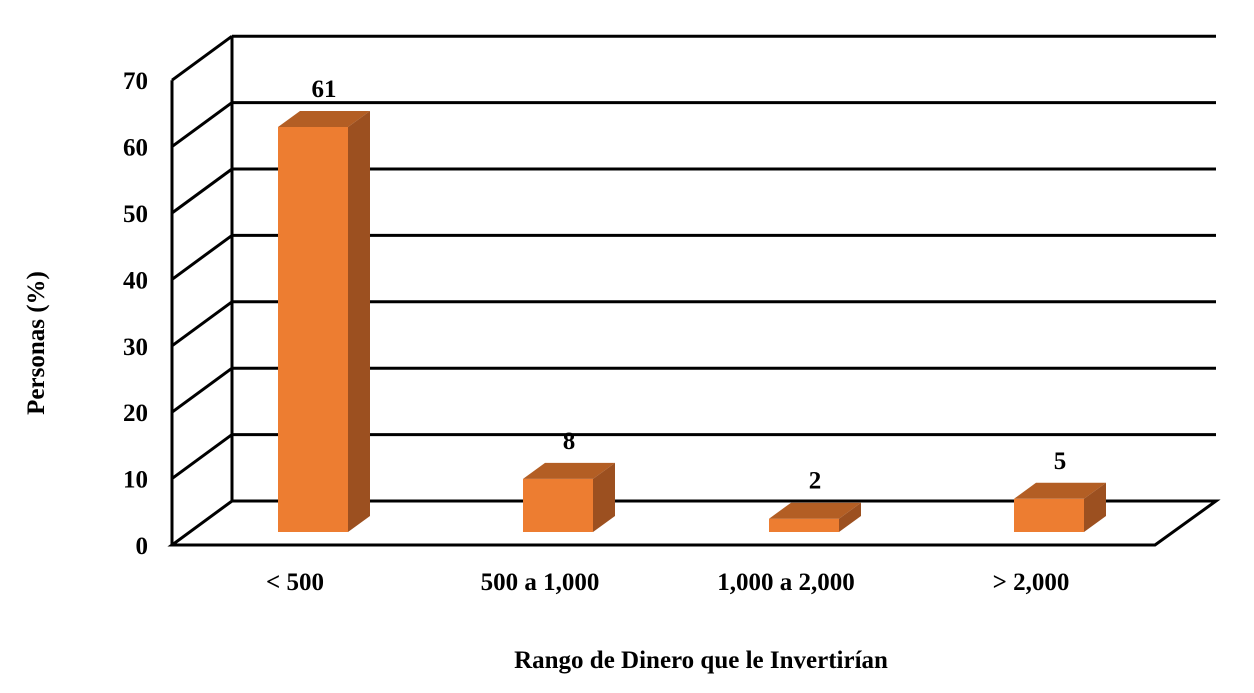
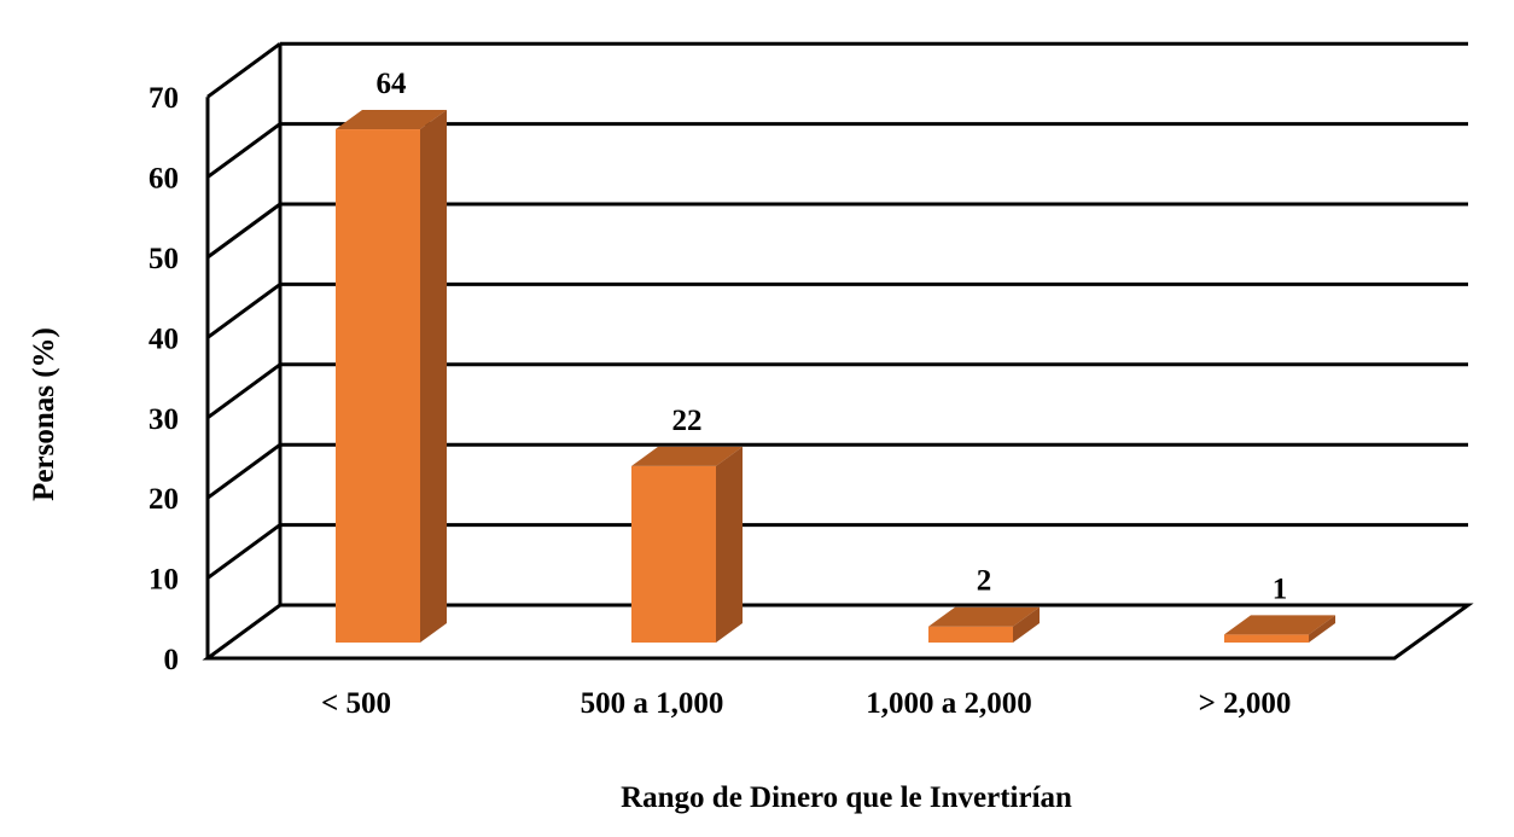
< 500: 61 -> 64
500 a 1,000: 8 -> 22
> 2,000: 5 -> 1
